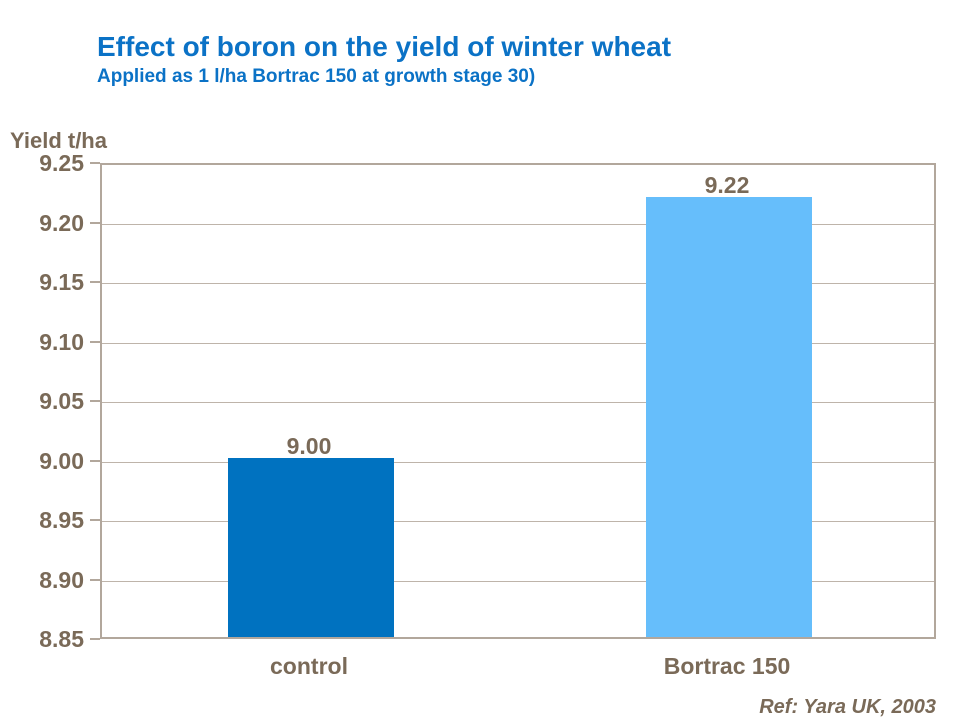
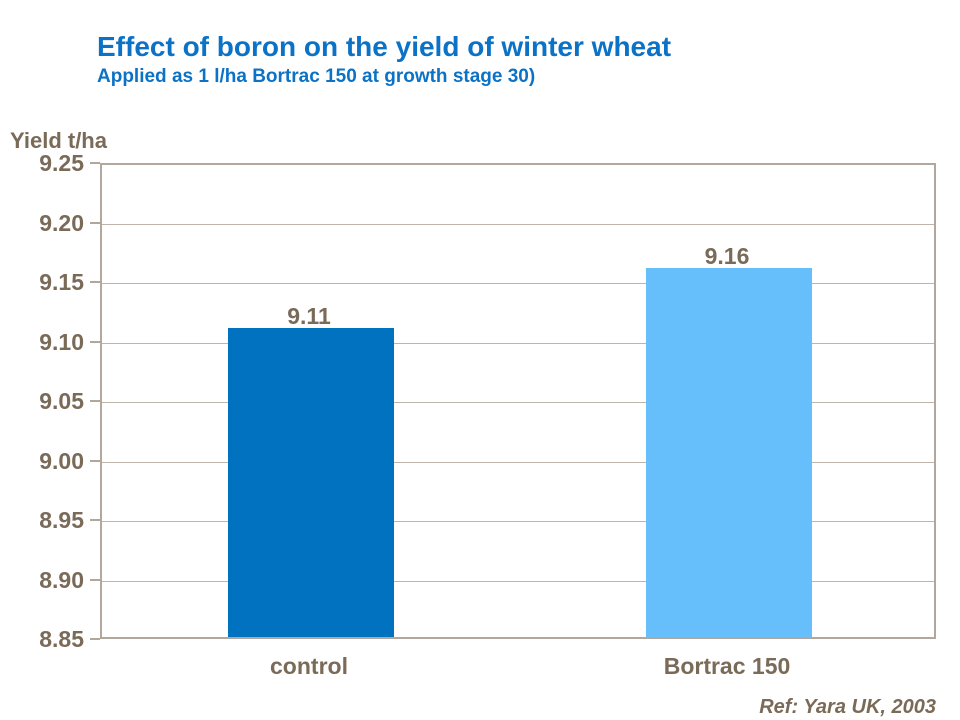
control: 9.00 -> 9.11
Bortrac 150: 9.22 -> 9.16
